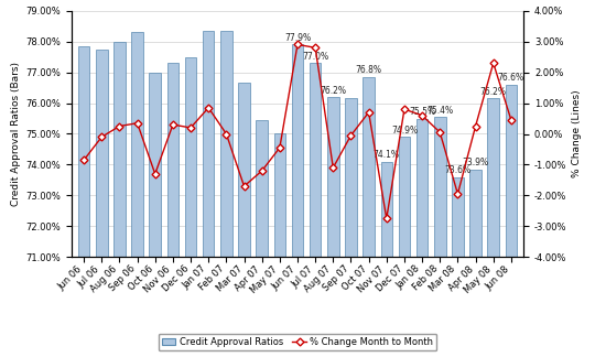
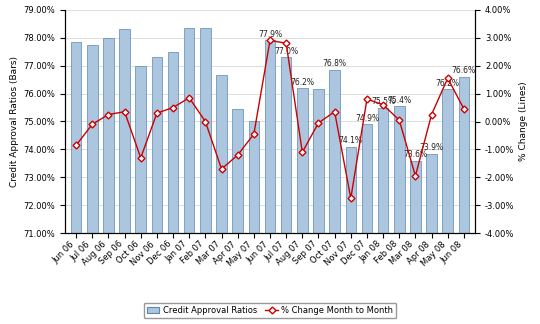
% Change Month to Month/Dec 06: 0.20% -> 0.50%
% Change Month to Month/Oct 07: 0.70% -> 0.35%
% Change Month to Month/May 08: 2.30% -> 1.55%
